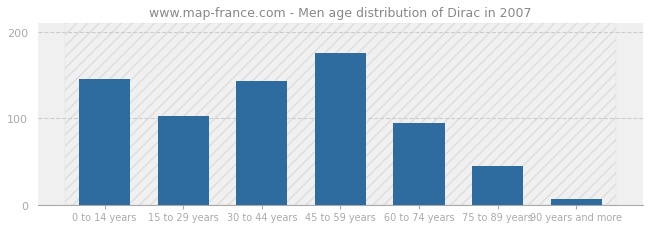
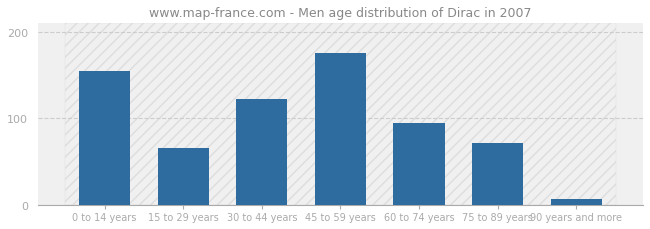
0 to 14 years: 145 -> 154
15 to 29 years: 103 -> 66
30 to 44 years: 143 -> 122
75 to 89 years: 45 -> 72
